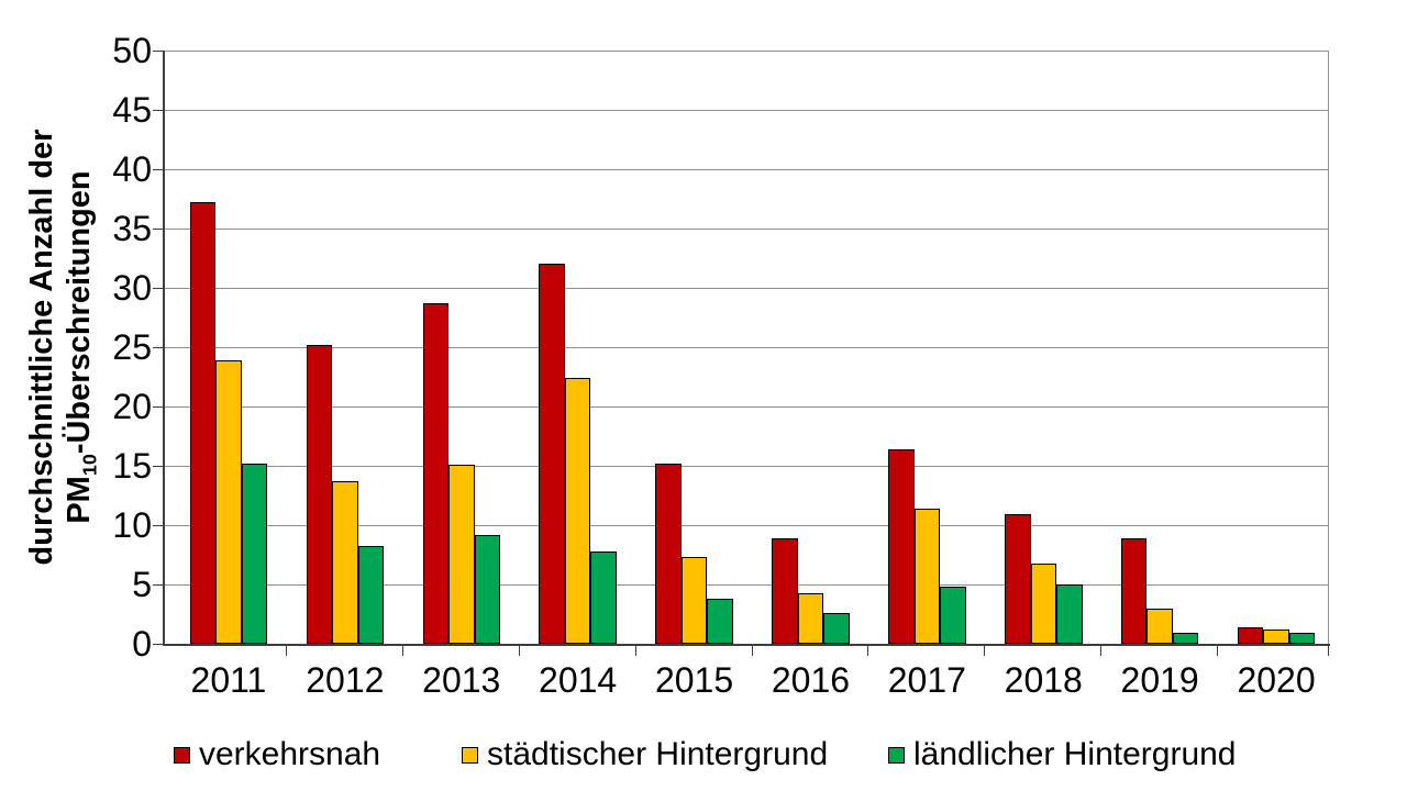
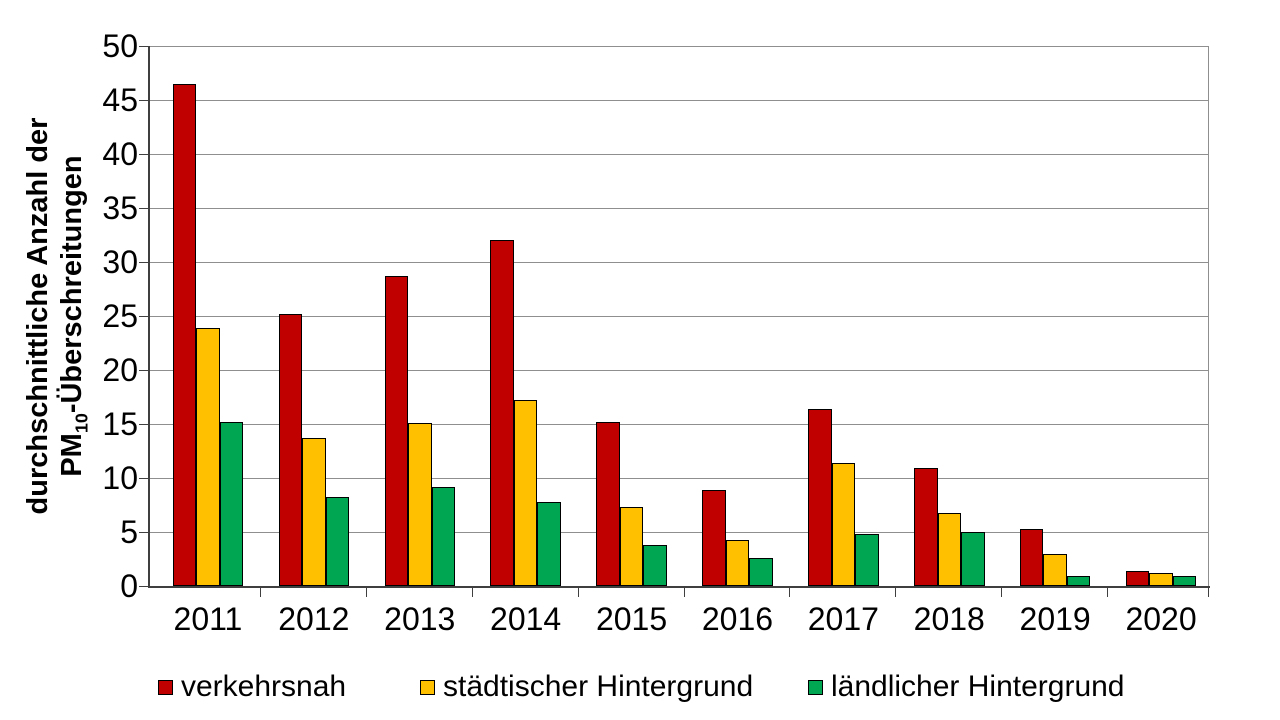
verkehrsnah/2011: 37.2 -> 46.5
städtischer Hintergrund/2014: 22.4 -> 17.2
verkehrsnah/2019: 8.9 -> 5.3
